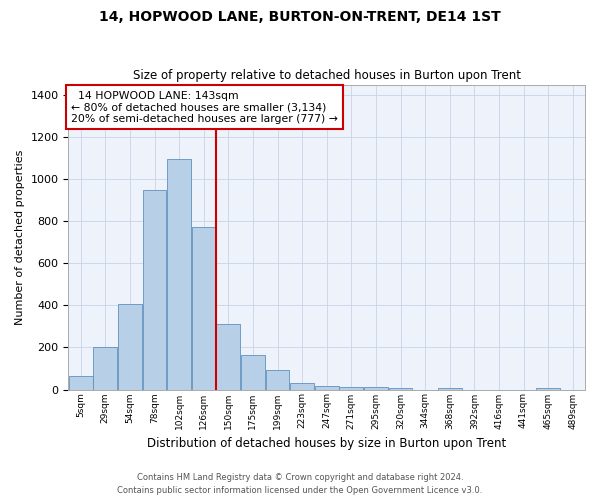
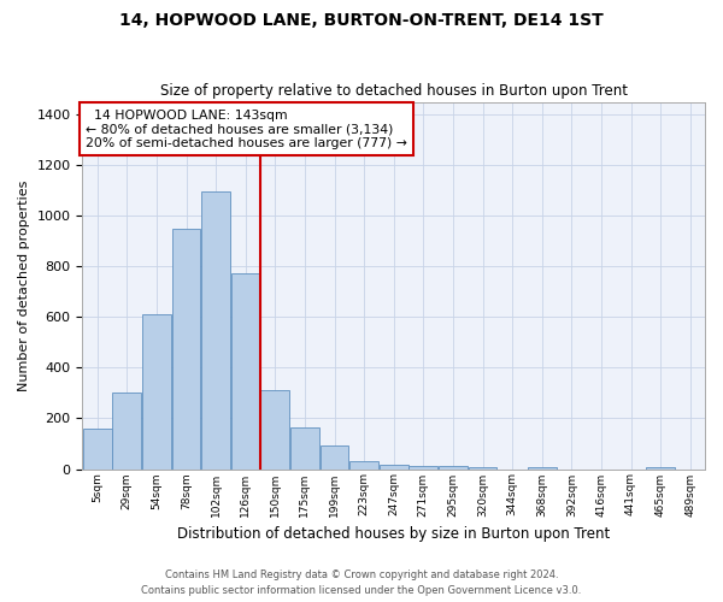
5sqm: 65 -> 160
29sqm: 200 -> 300
54sqm: 405 -> 610
